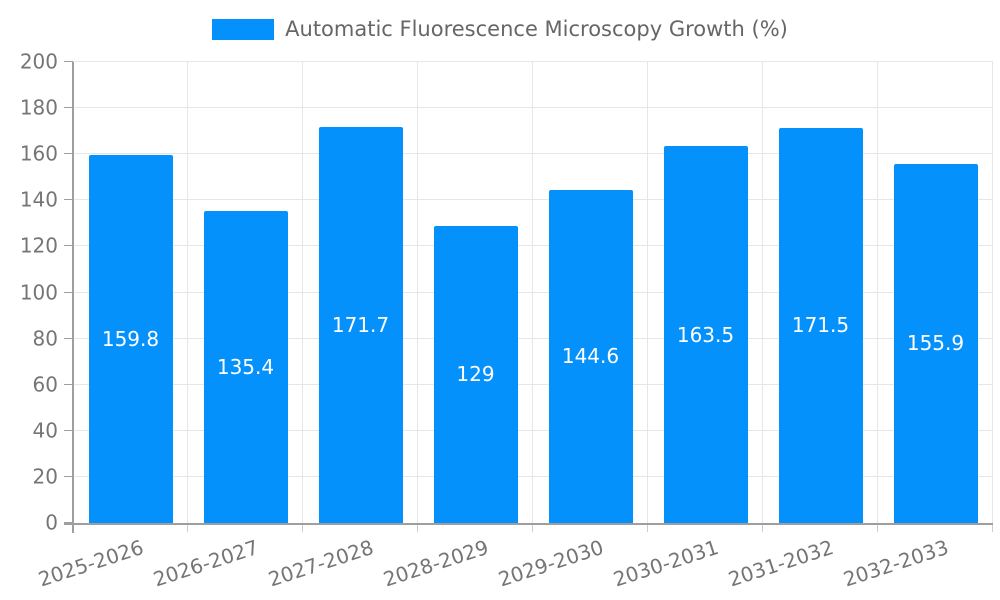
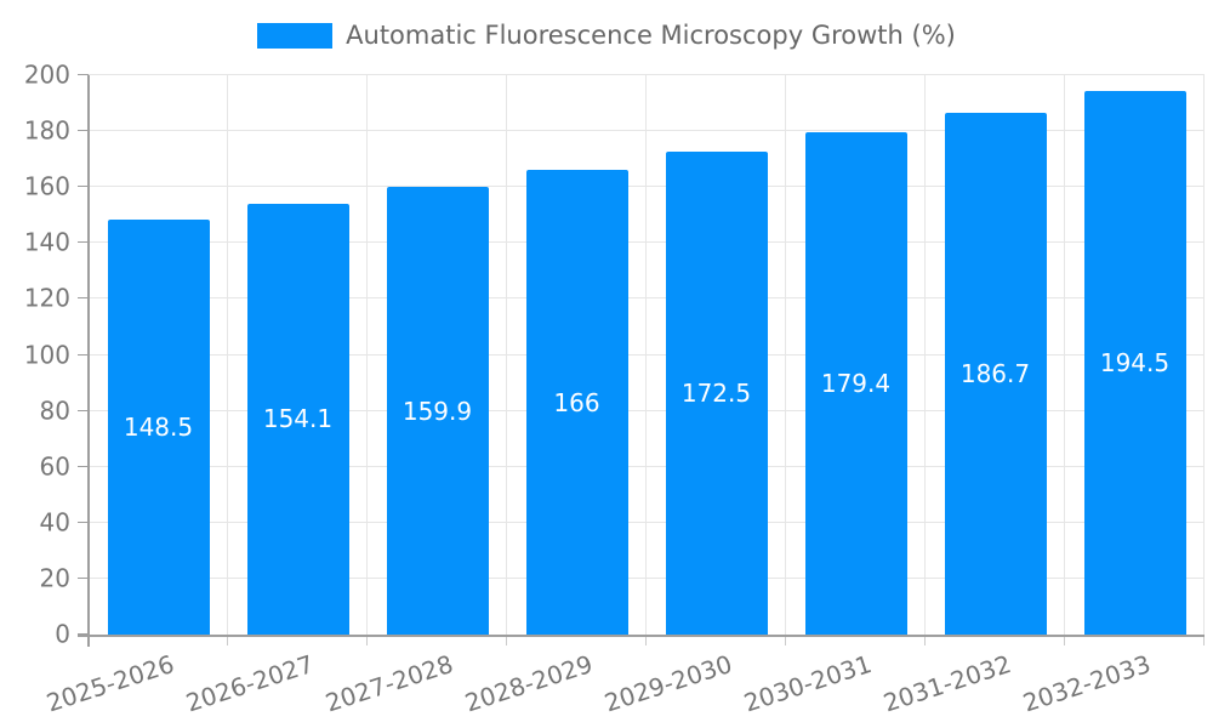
2025-2026: 159.8 -> 148.5
2026-2027: 135.4 -> 154.1
2027-2028: 171.7 -> 159.9
2028-2029: 129 -> 166
2029-2030: 144.6 -> 172.5
2030-2031: 163.5 -> 179.4
2031-2032: 171.5 -> 186.7
2032-2033: 155.9 -> 194.5
